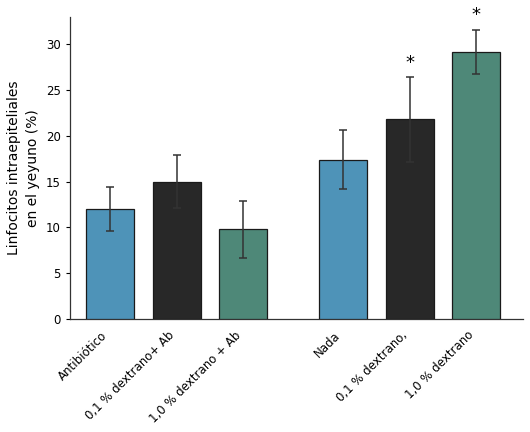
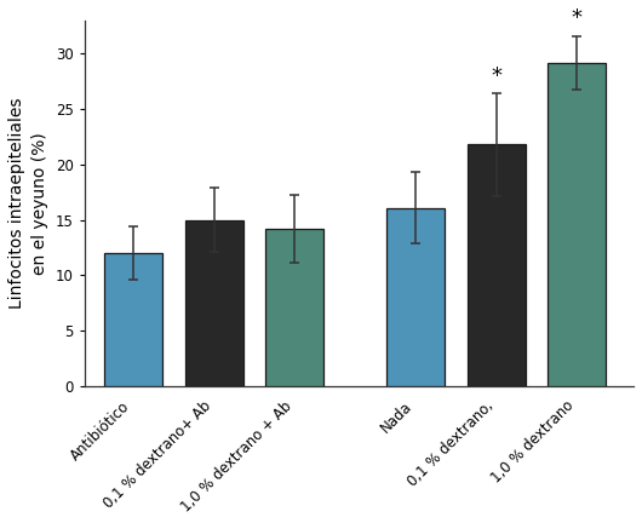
1,0 % dextrano + Ab: 9.8 -> 14.2
Nada: 17.4 -> 16.1
